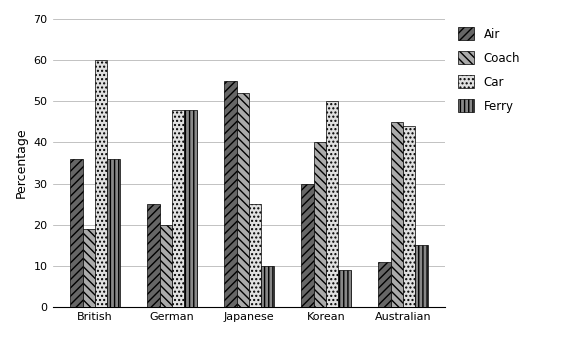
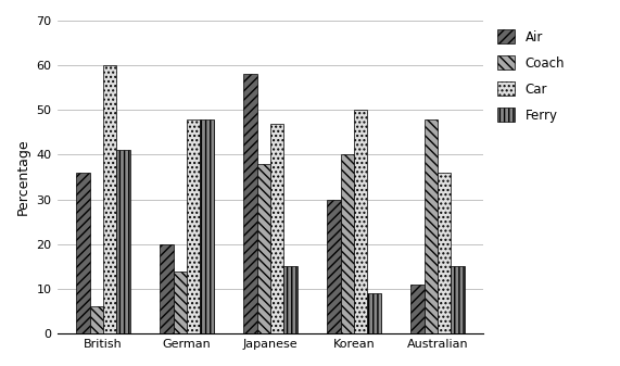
Coach/British: 19 -> 6
Ferry/British: 36 -> 41
Air/German: 25 -> 20
Coach/German: 20 -> 14
Air/Japanese: 55 -> 58
Coach/Japanese: 52 -> 38
Car/Japanese: 25 -> 47
Ferry/Japanese: 10 -> 15
Coach/Australian: 45 -> 48
Car/Australian: 44 -> 36
